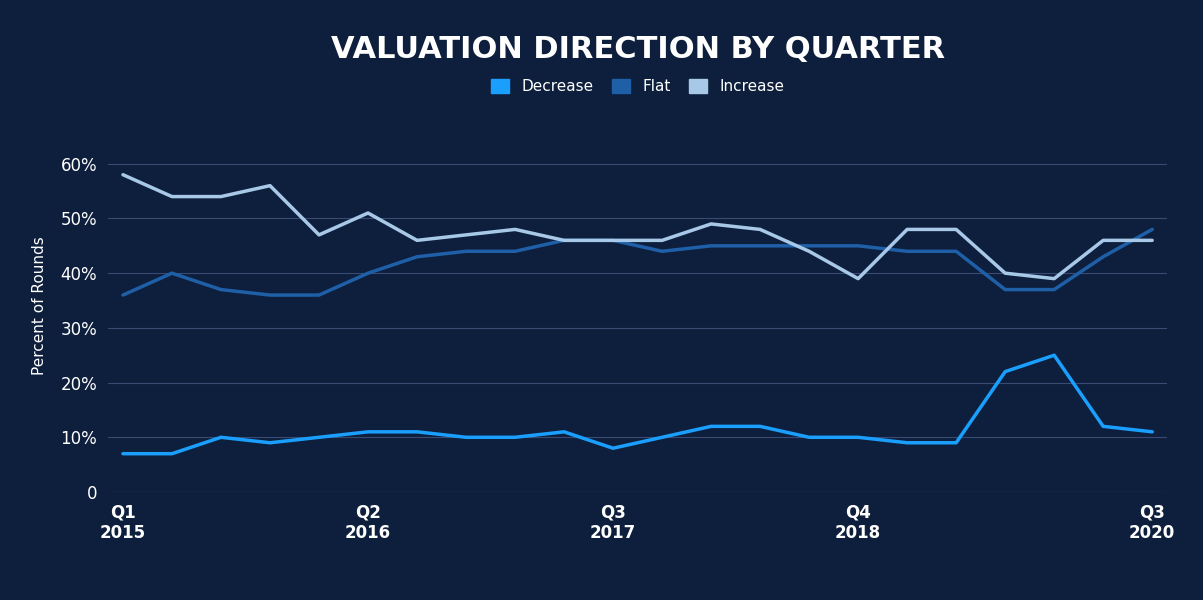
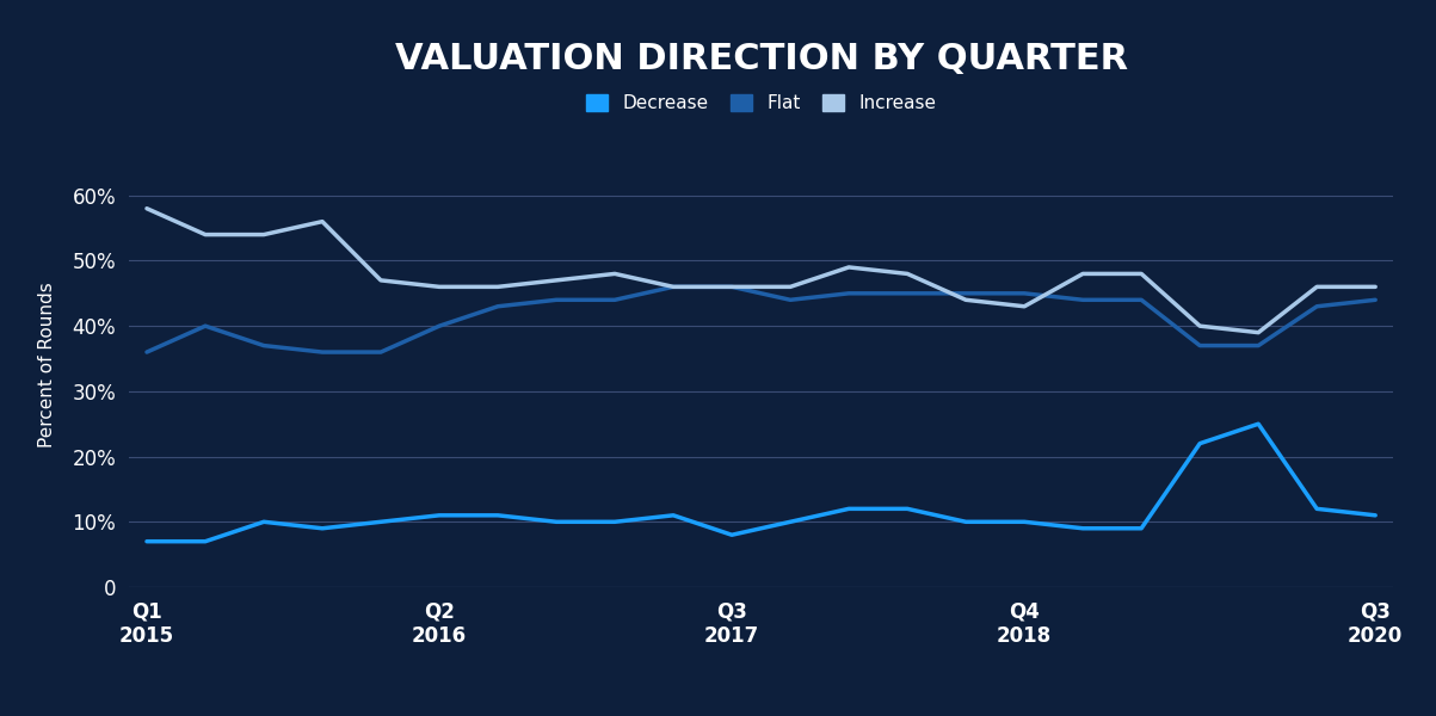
Increase/Q2 2016: 51% -> 46%
Increase/Q4 2018: 39% -> 43%
Flat/Q3 2020: 48% -> 44%
